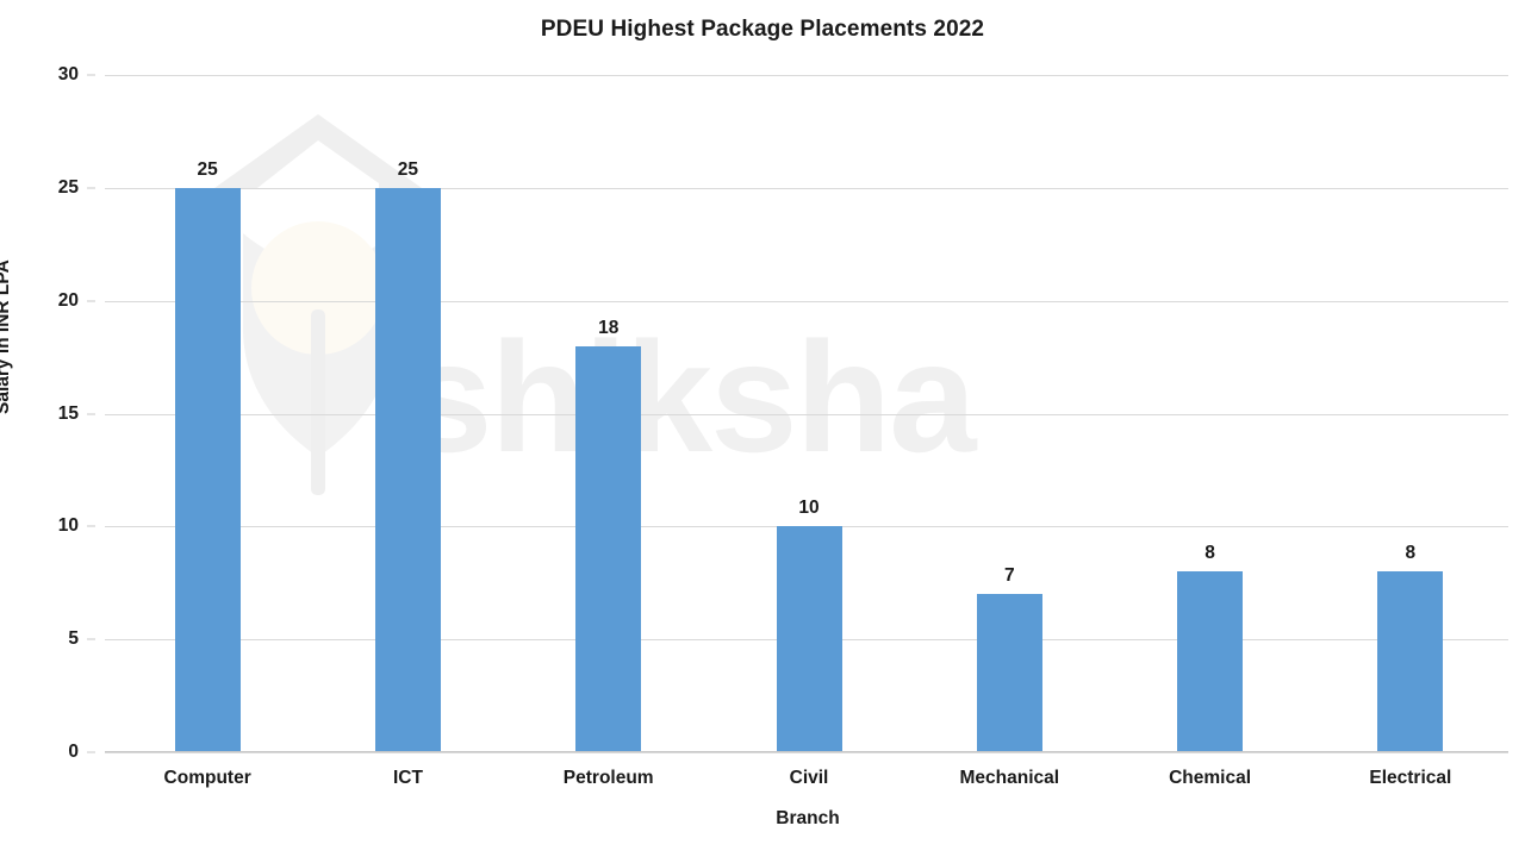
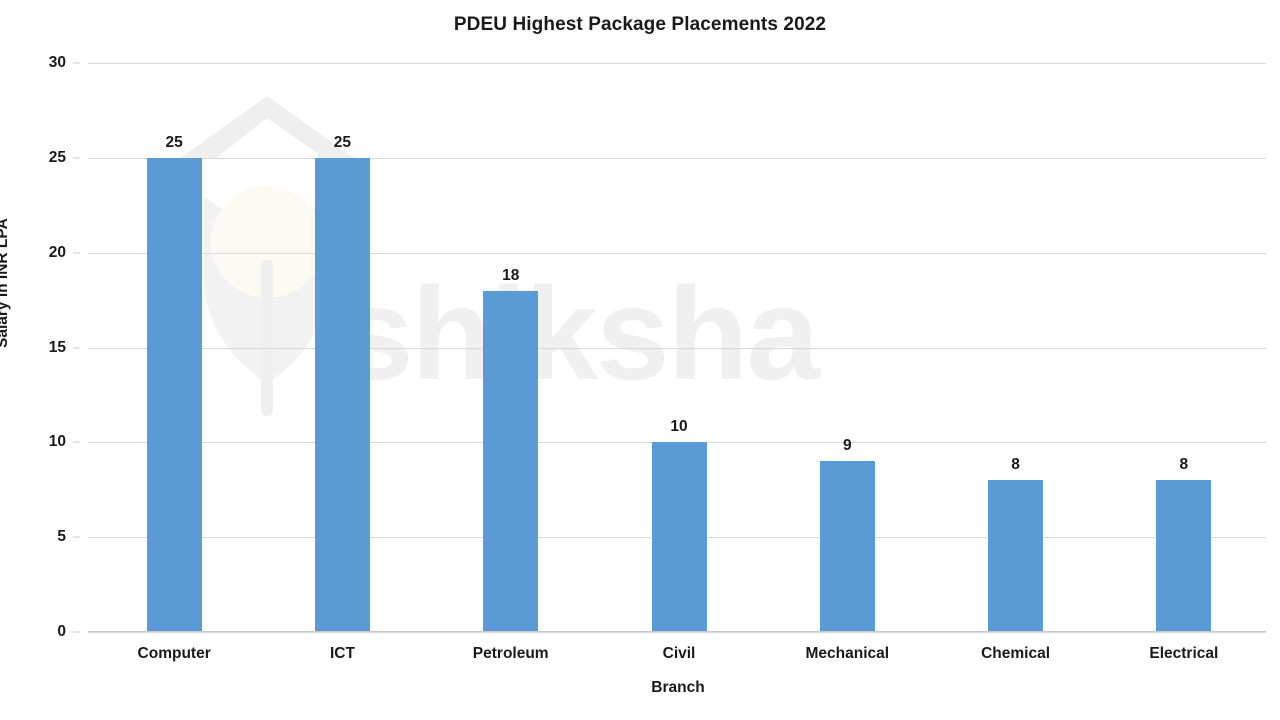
Mechanical: 7 -> 9
